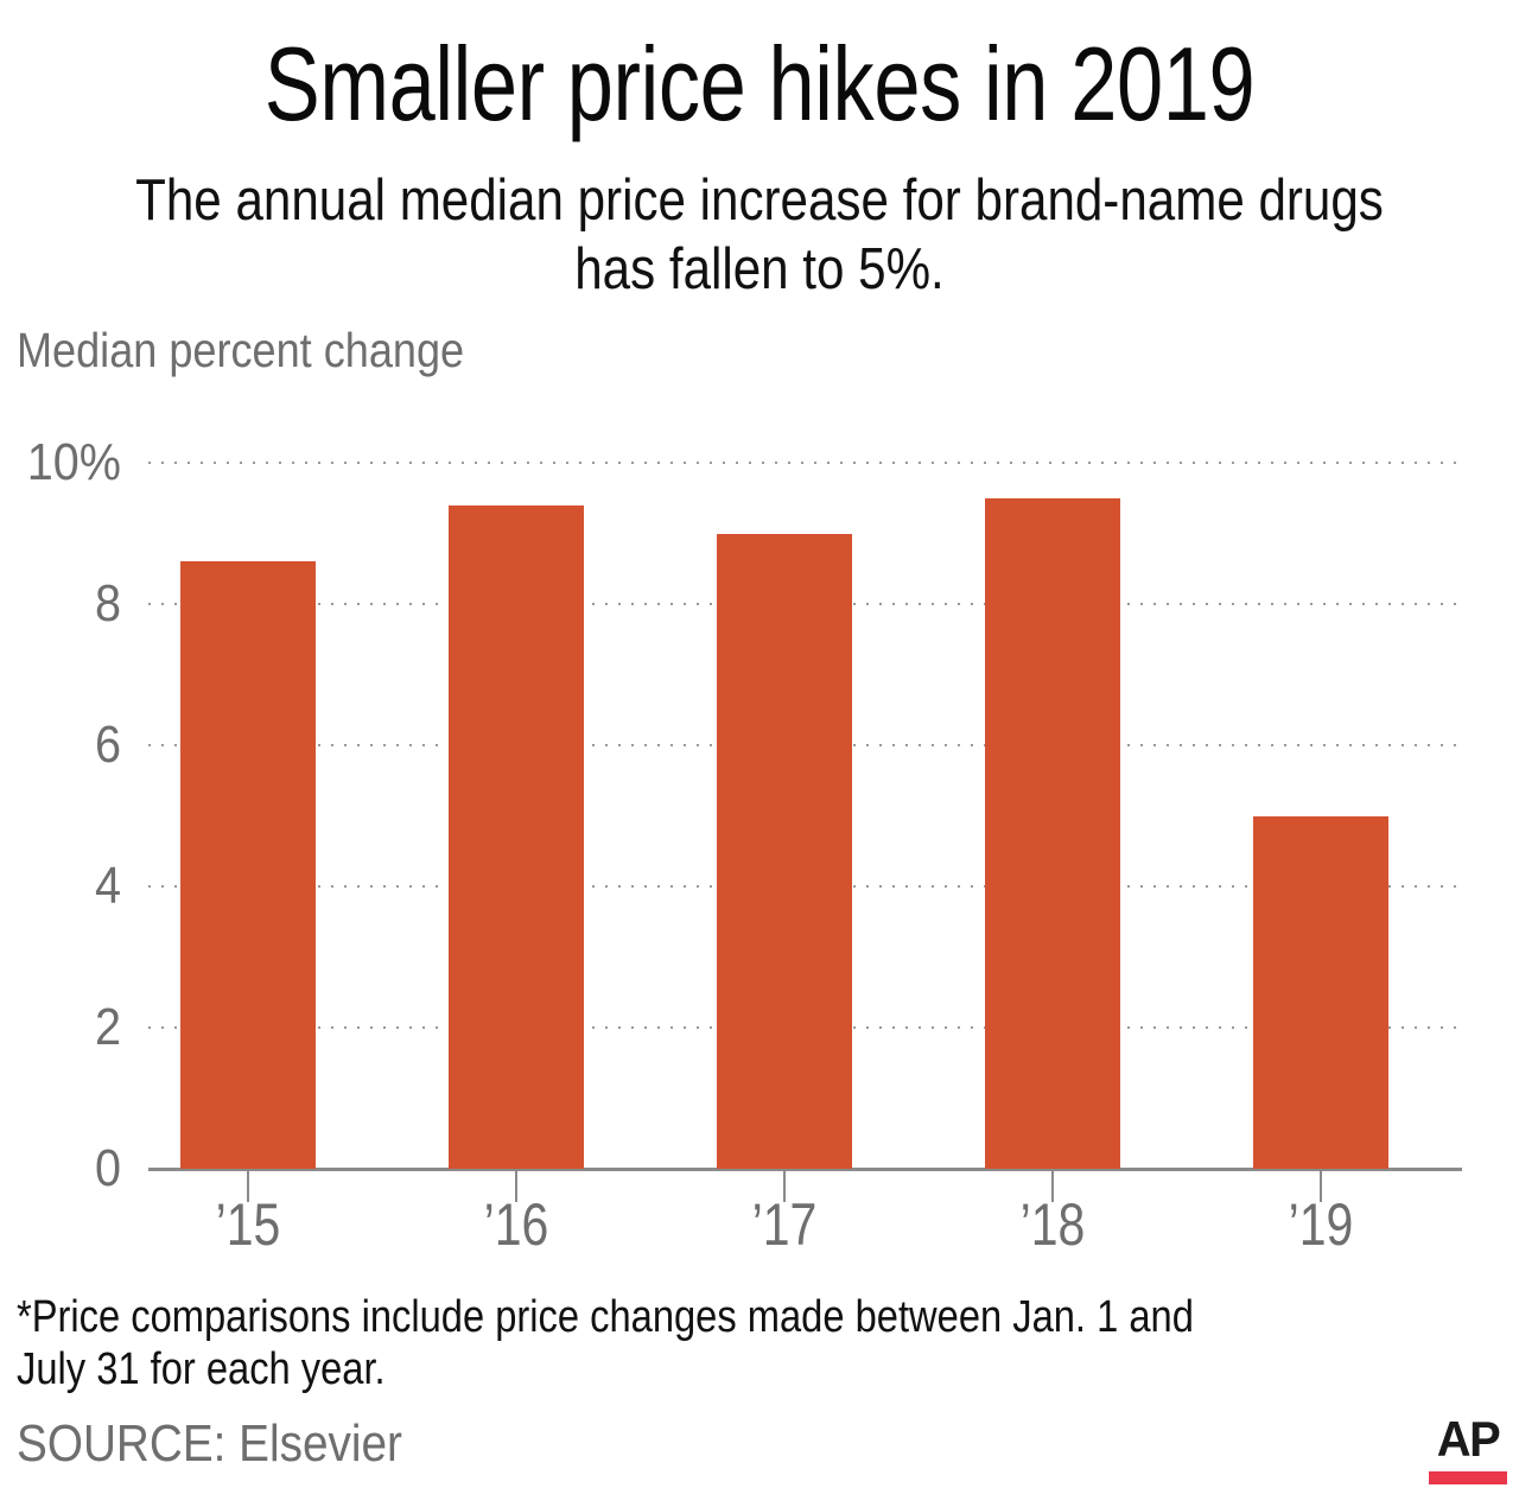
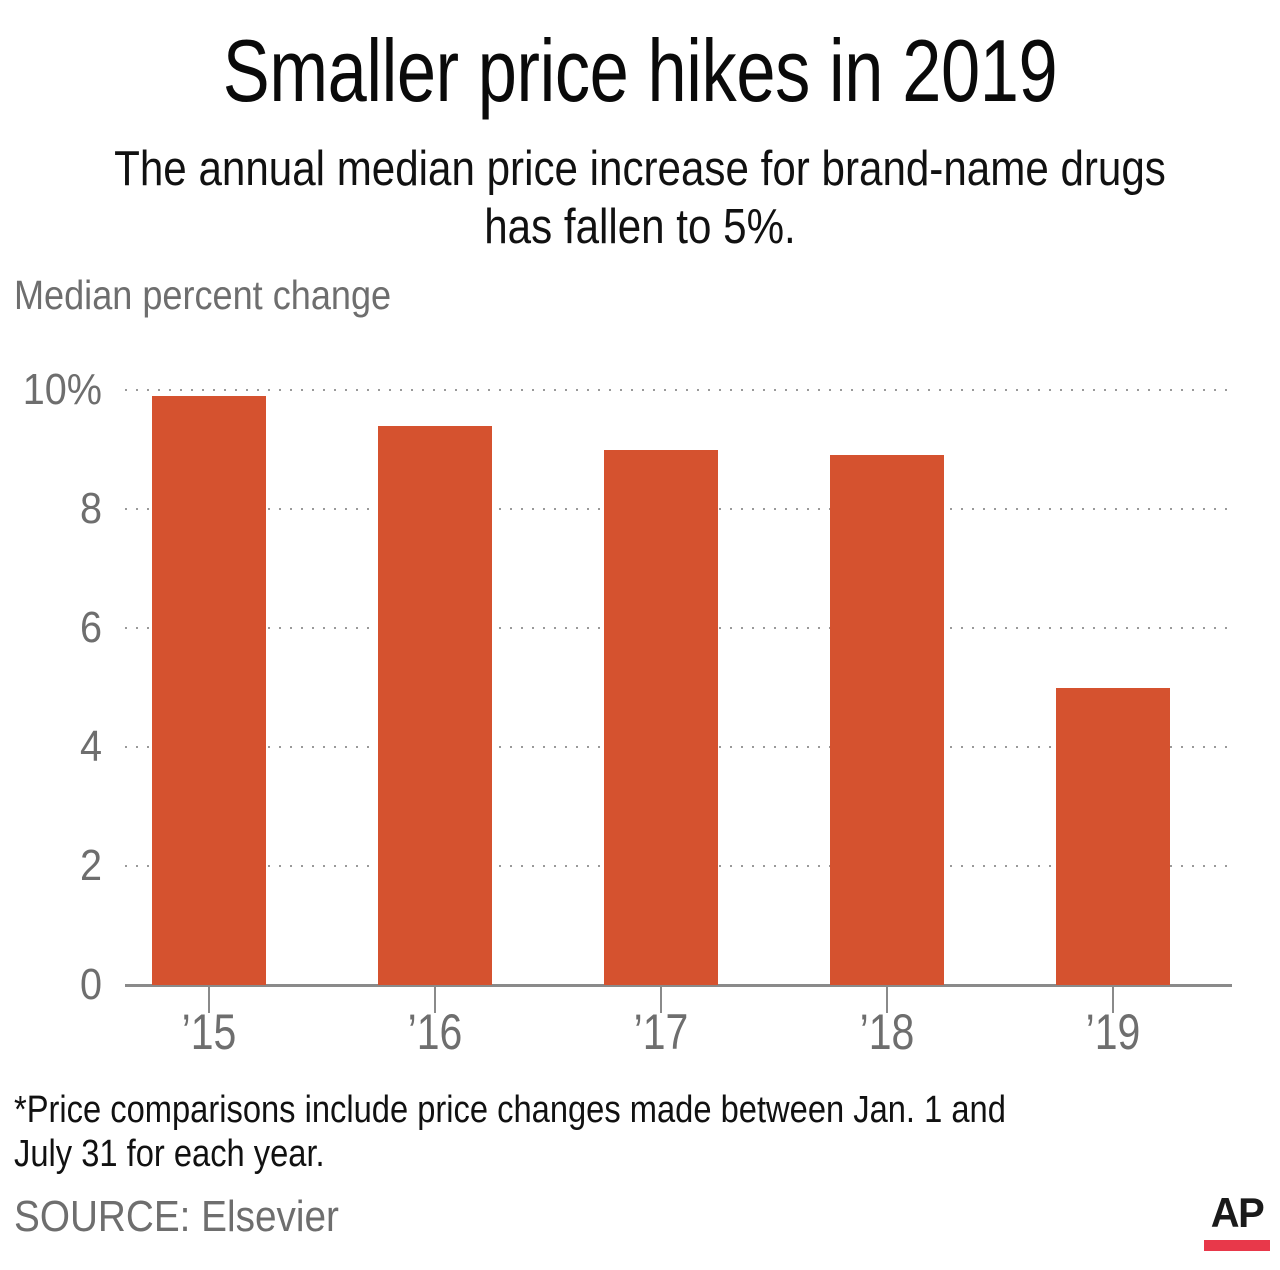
’15: 8.6% -> 9.9%
’18: 9.5% -> 8.9%
